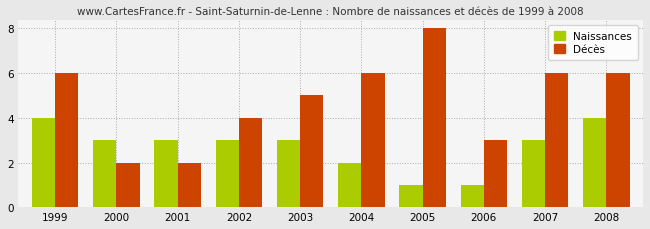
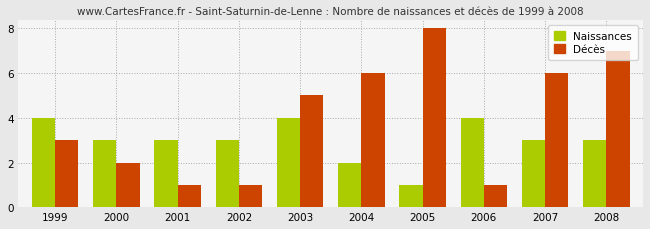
Décès/1999: 6 -> 3
Décès/2001: 2 -> 1
Décès/2002: 4 -> 1
Naissances/2003: 3 -> 4
Naissances/2006: 1 -> 4
Décès/2006: 3 -> 1
Naissances/2008: 4 -> 3
Décès/2008: 6 -> 7
